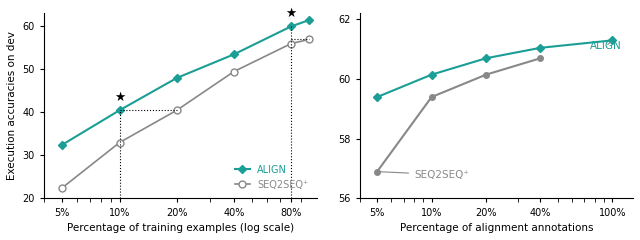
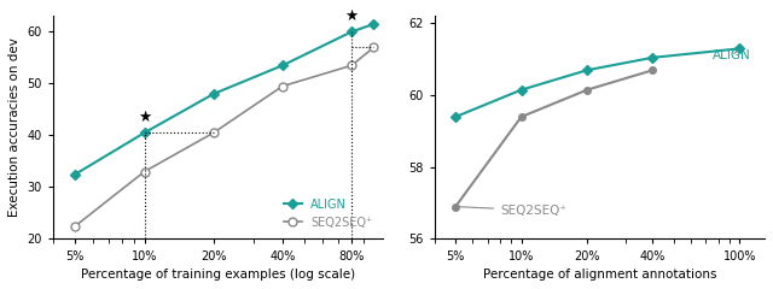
SEQ2SEQ⁺/80%: 56.0 -> 53.5
